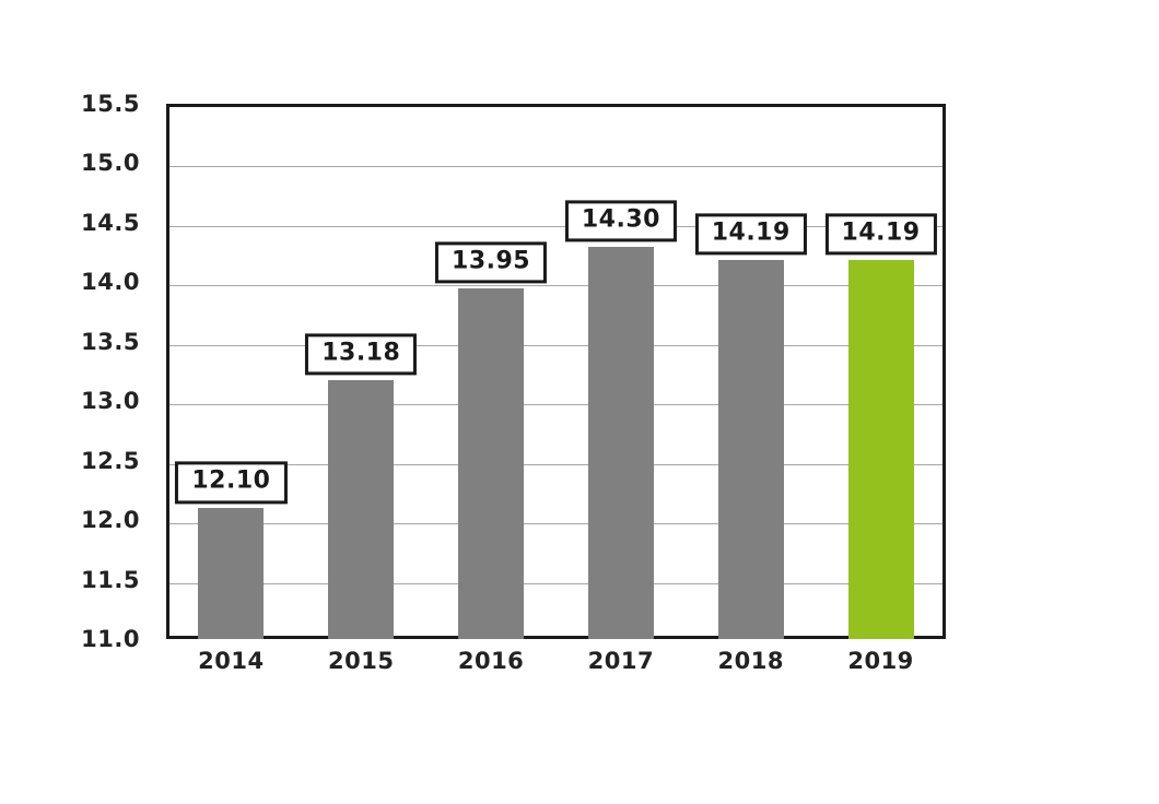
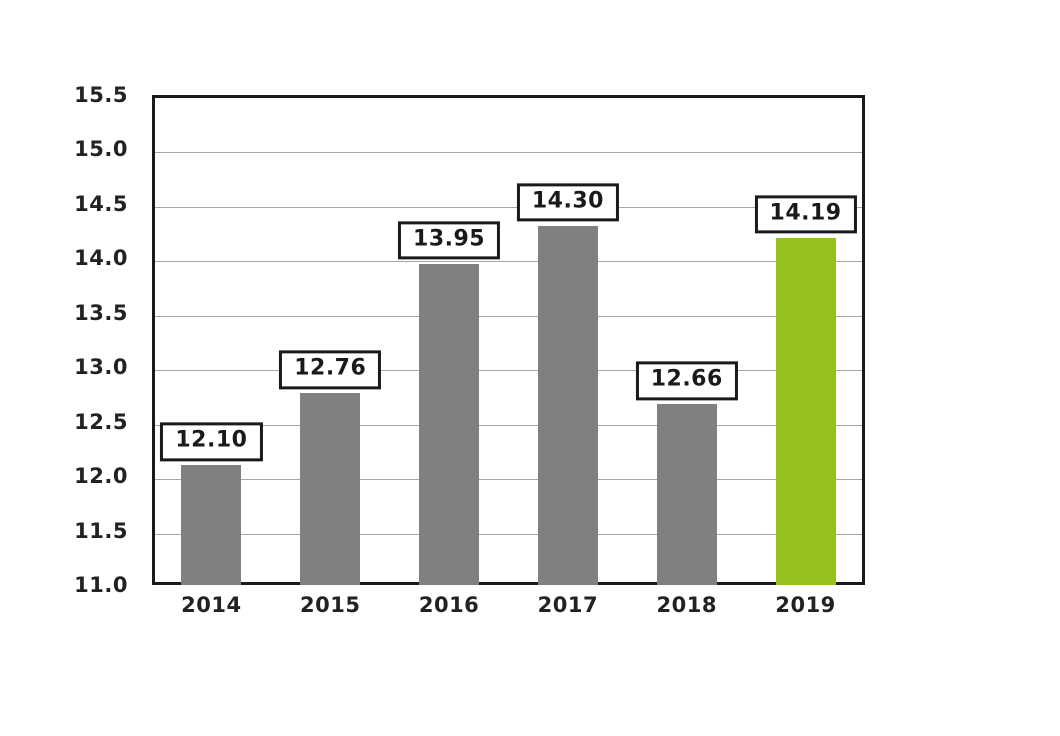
2015: 13.18 -> 12.76
2018: 14.19 -> 12.66
